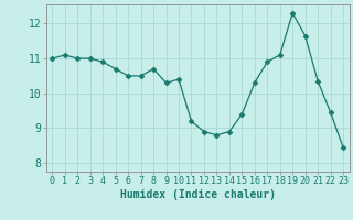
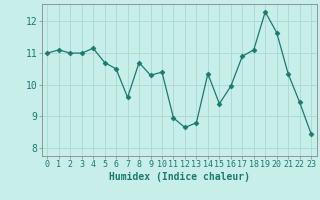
4: 10.90 -> 11.15
7: 10.50 -> 9.60
11: 9.20 -> 8.95
12: 8.90 -> 8.65
14: 8.90 -> 10.35
16: 10.30 -> 9.95
